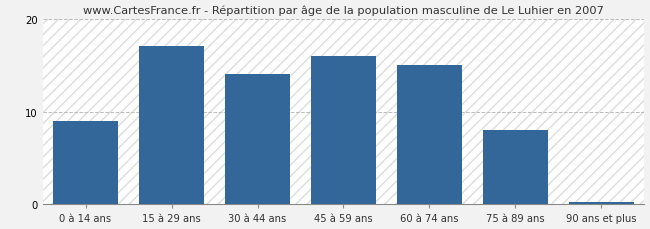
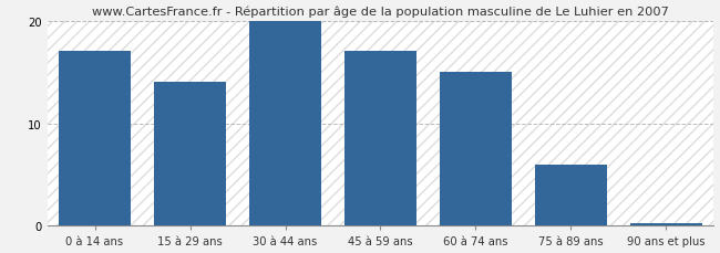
0 à 14 ans: 9.0 -> 17.0
15 à 29 ans: 17.0 -> 14.0
30 à 44 ans: 14.0 -> 20.0
45 à 59 ans: 16.0 -> 17.0
75 à 89 ans: 8.0 -> 6.0
